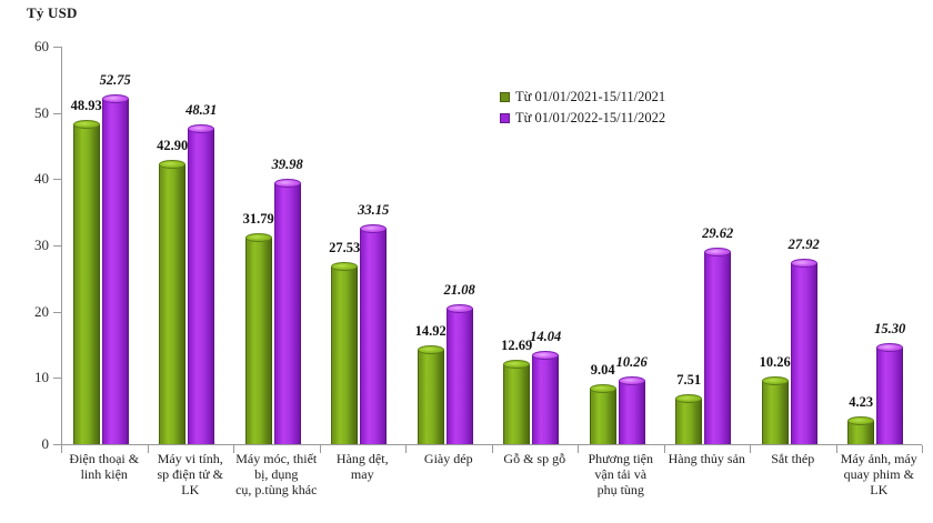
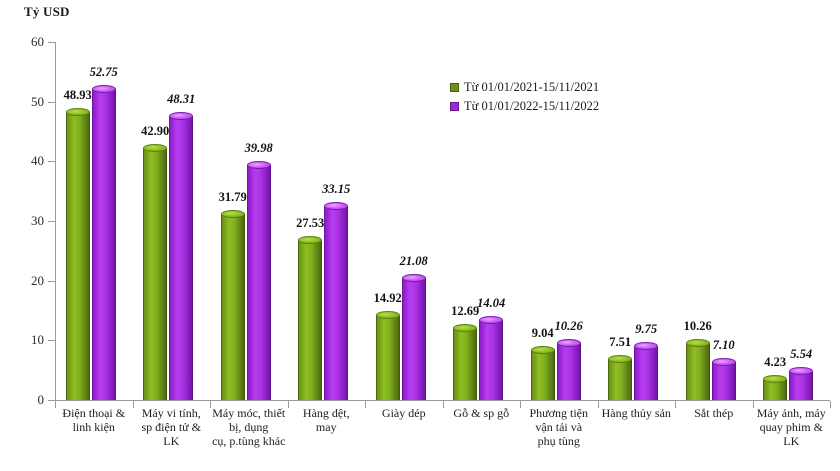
Từ 01/01/2022-15/11/2022/Hàng thủy sản: 29.62 -> 9.75
Từ 01/01/2022-15/11/2022/Sắt thép: 27.92 -> 7.10
Từ 01/01/2022-15/11/2022/Máy ảnh, máy quay phim & LK: 15.30 -> 5.54
